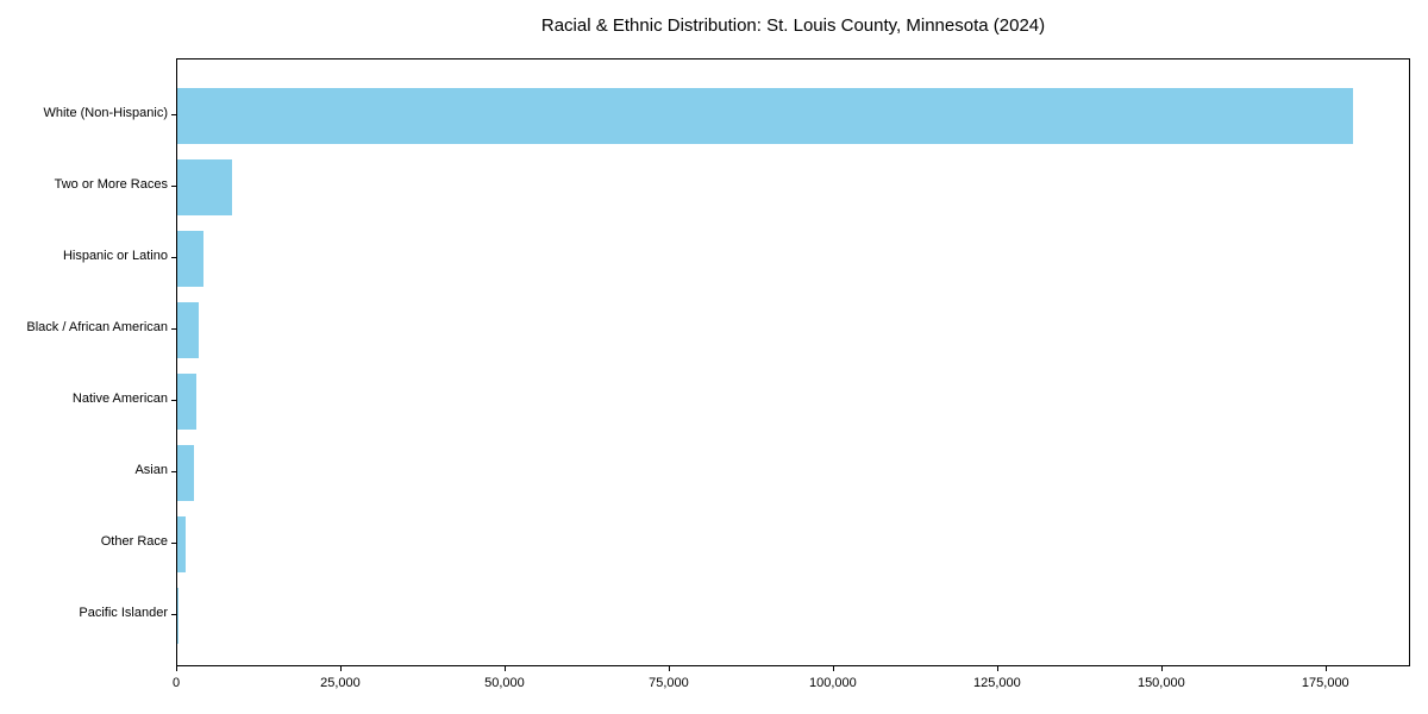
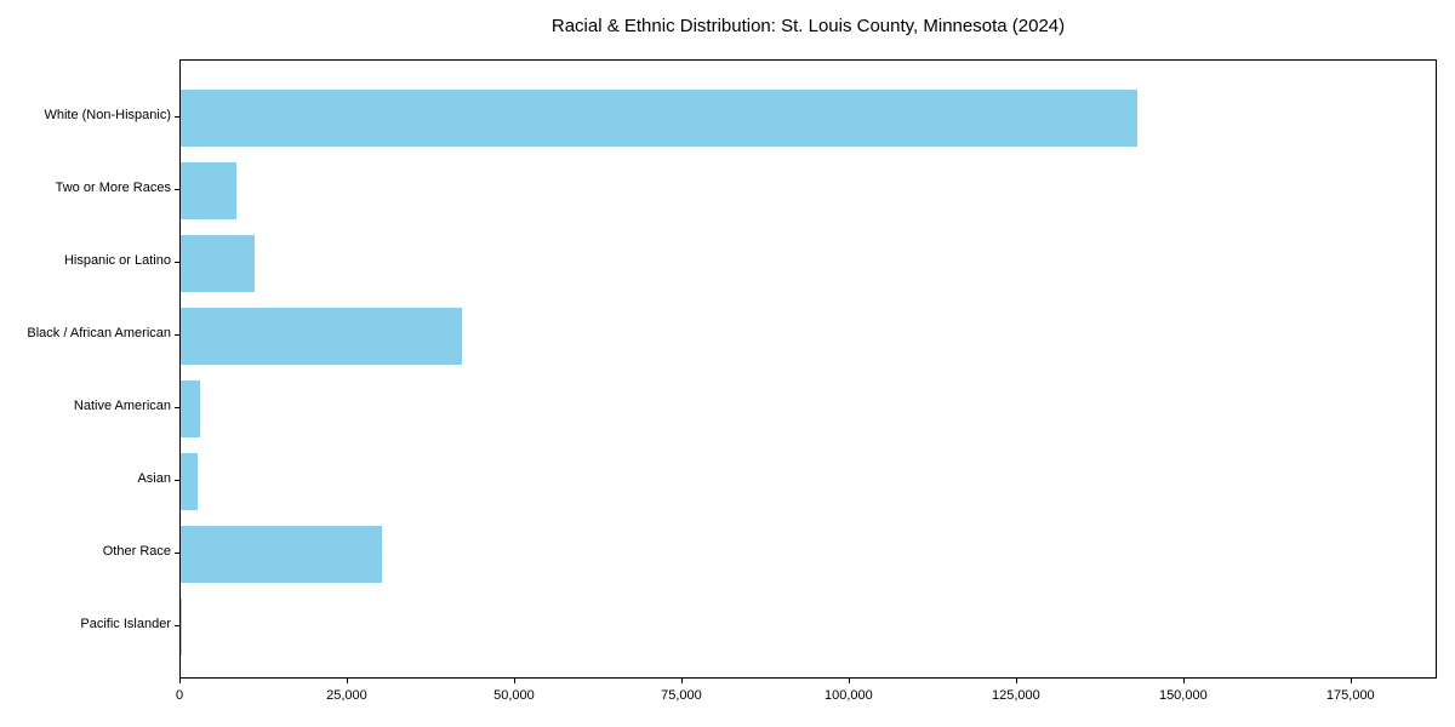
White (Non-Hispanic): 179000 -> 143000
Hispanic or Latino: 4000 -> 11000
Black / African American: 3000 -> 42000
Other Race: 1000 -> 30000
